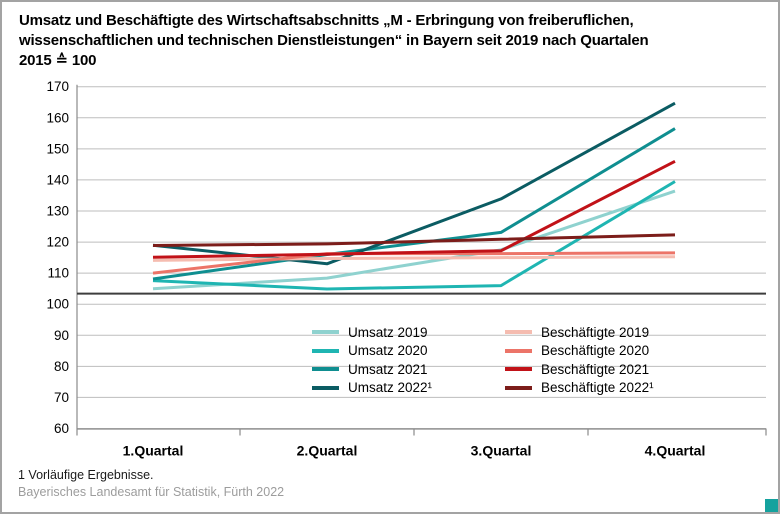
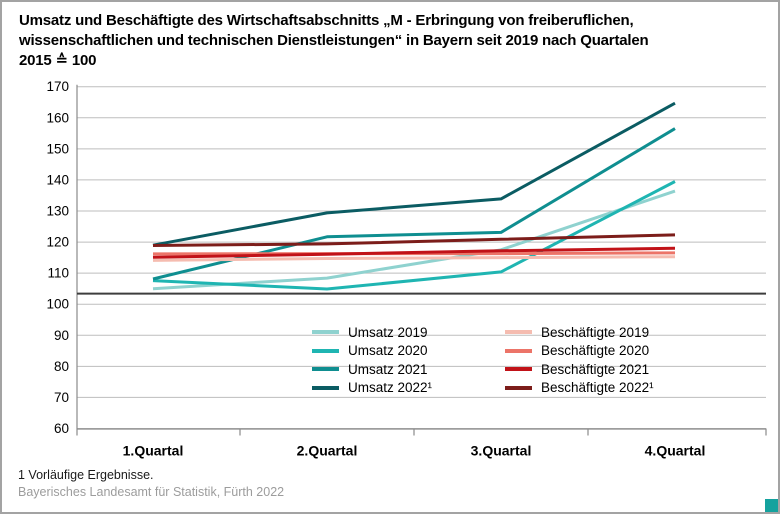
Beschäftigte 2020/1.Quartal: 110 -> 116
Umsatz 2021/2.Quartal: 116 -> 122
Umsatz 2022¹/2.Quartal: 113 -> 129
Umsatz 2020/3.Quartal: 106 -> 110
Beschäftigte 2021/4.Quartal: 146 -> 118
